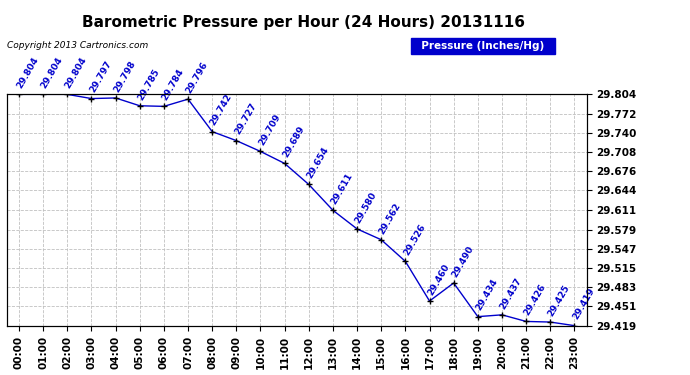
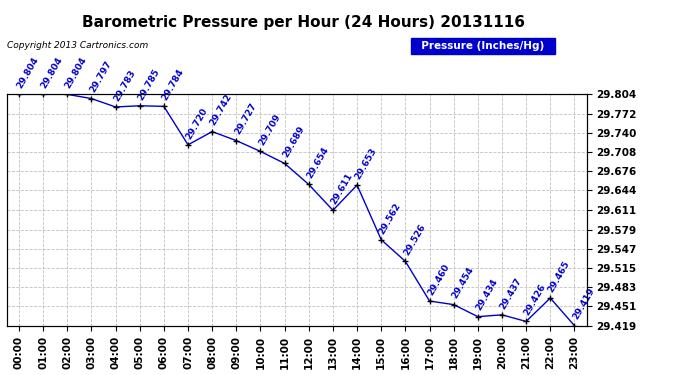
04:00: 29.798 -> 29.783
07:00: 29.796 -> 29.720
14:00: 29.580 -> 29.653
18:00: 29.490 -> 29.454
22:00: 29.425 -> 29.465
